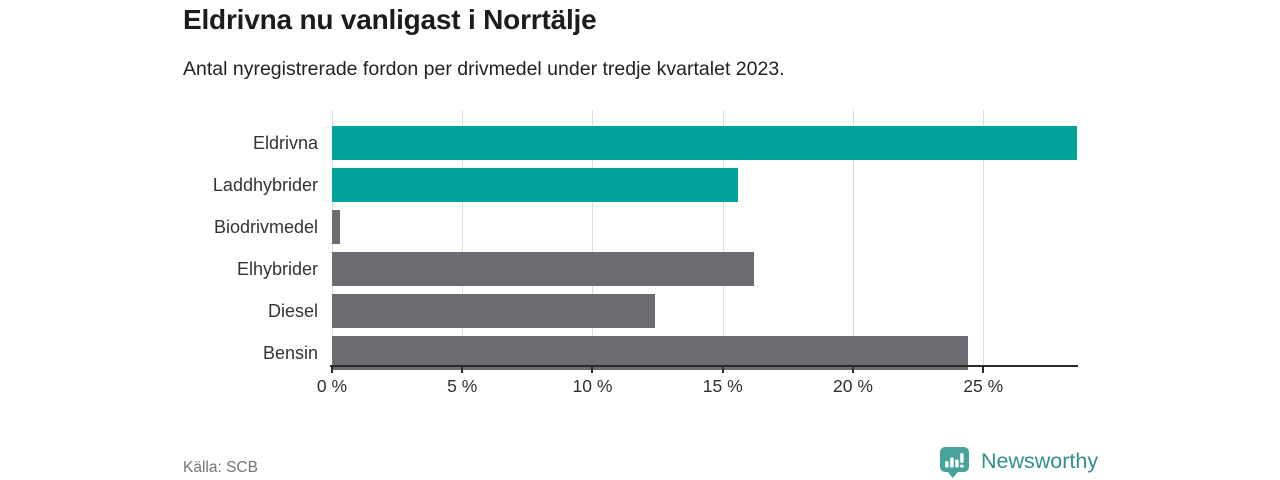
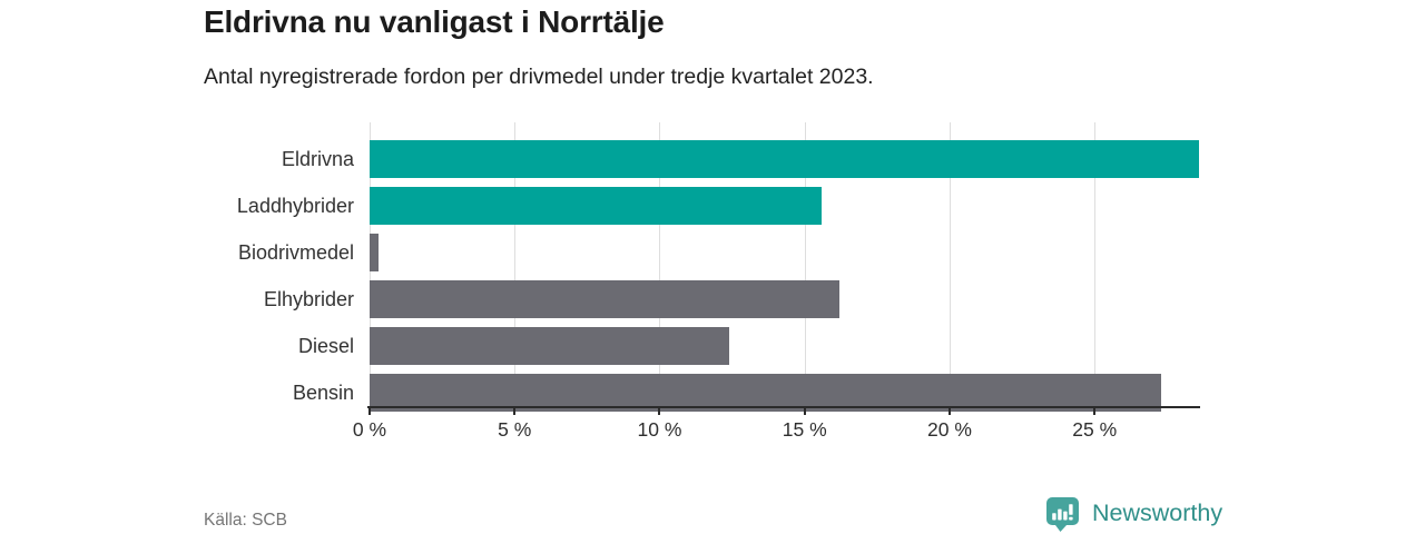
Bensin: 24.4% -> 27.3%
